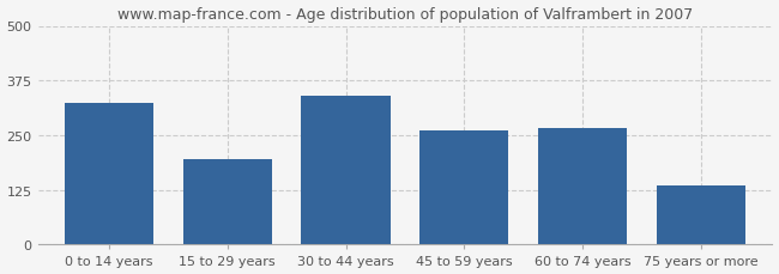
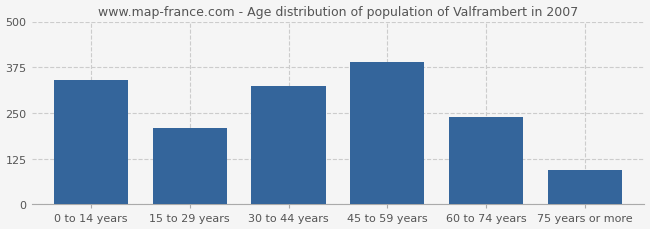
0 to 14 years: 325 -> 340
15 to 29 years: 195 -> 210
30 to 44 years: 340 -> 325
45 to 59 years: 260 -> 390
60 to 74 years: 265 -> 240
75 years or more: 135 -> 95
